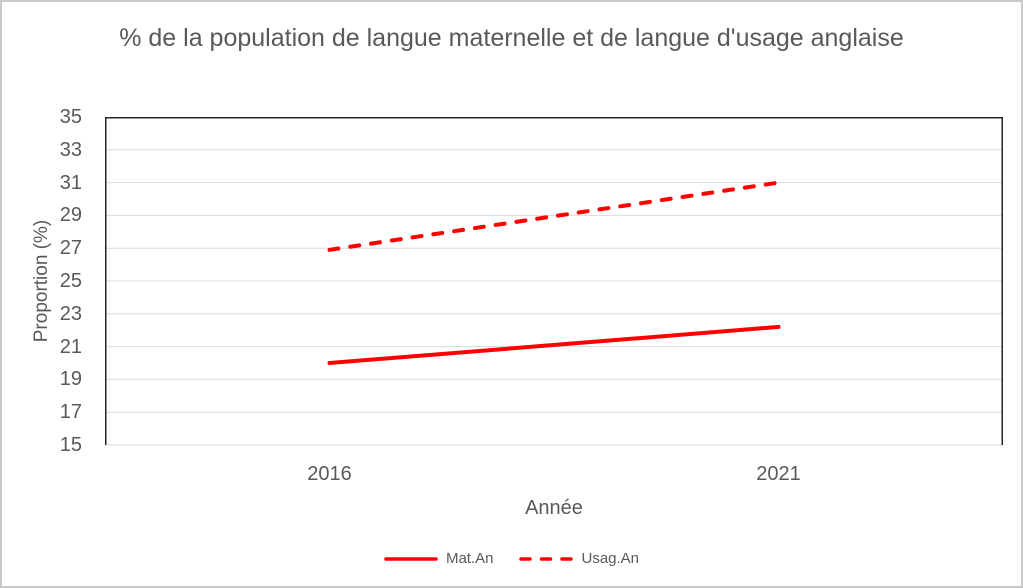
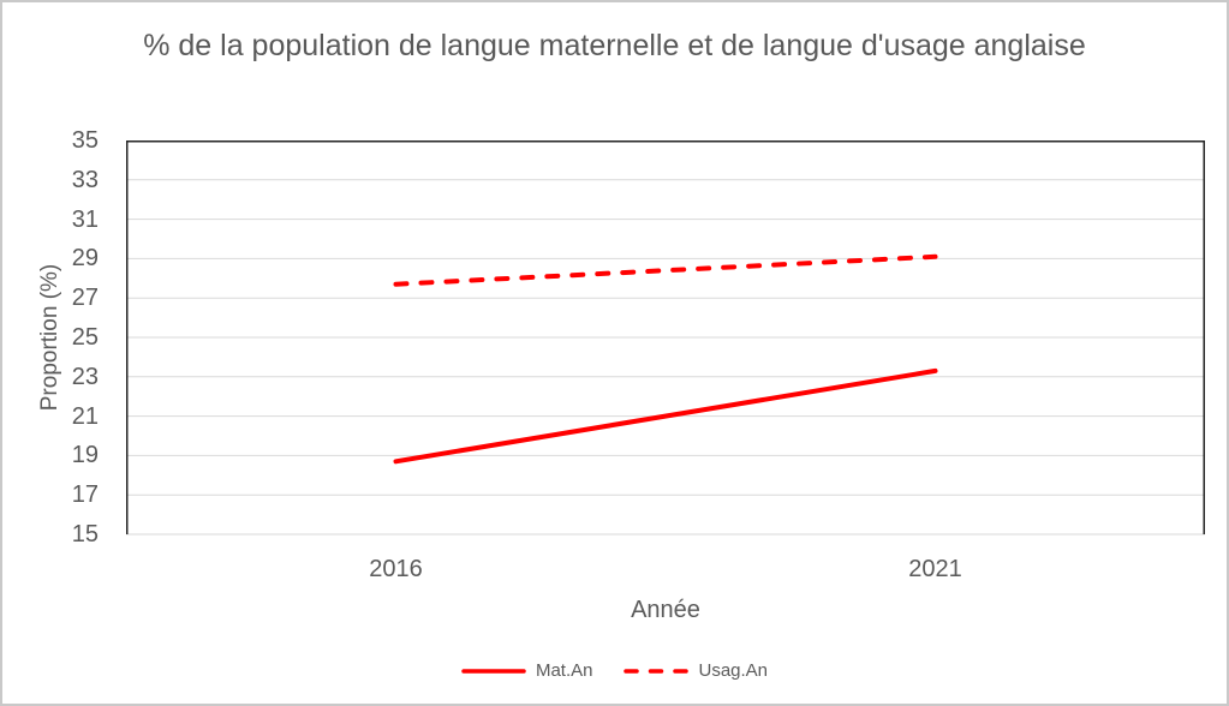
Mat.An/2016: 20.0 -> 18.7
Usag.An/2016: 26.9 -> 27.7
Mat.An/2021: 22.2 -> 23.3
Usag.An/2021: 31.0 -> 29.1
